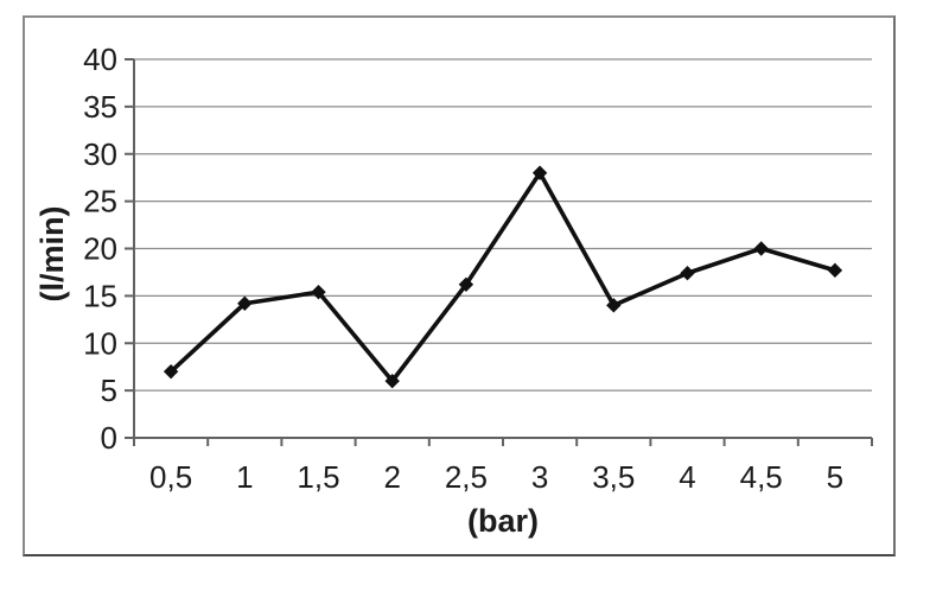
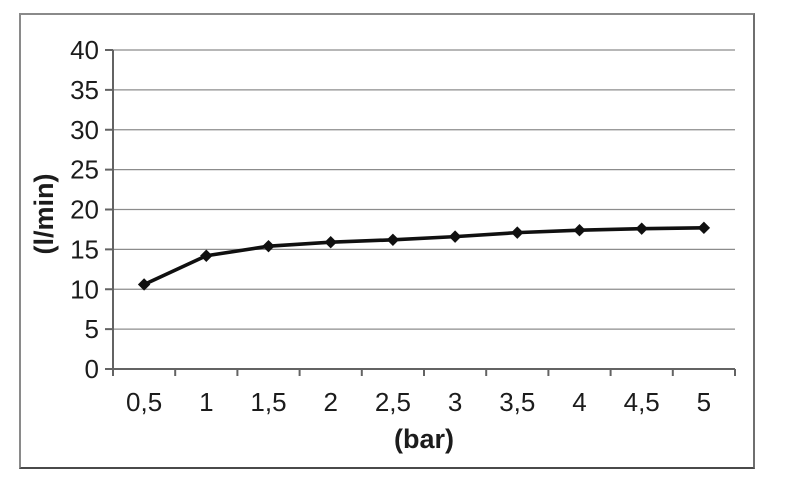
0,5: 7 -> 11
2: 6 -> 16
3: 28 -> 17
3,5: 14 -> 17
4,5: 20 -> 18
